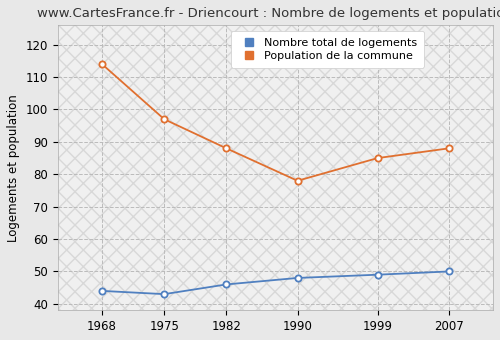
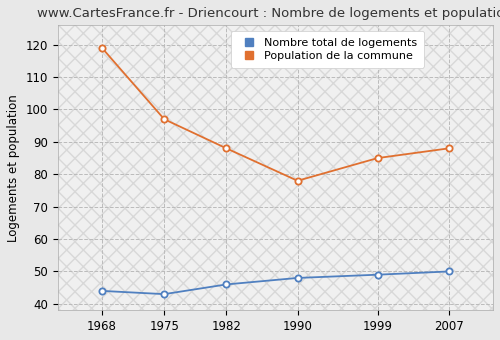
Population de la commune/1968: 114 -> 119
